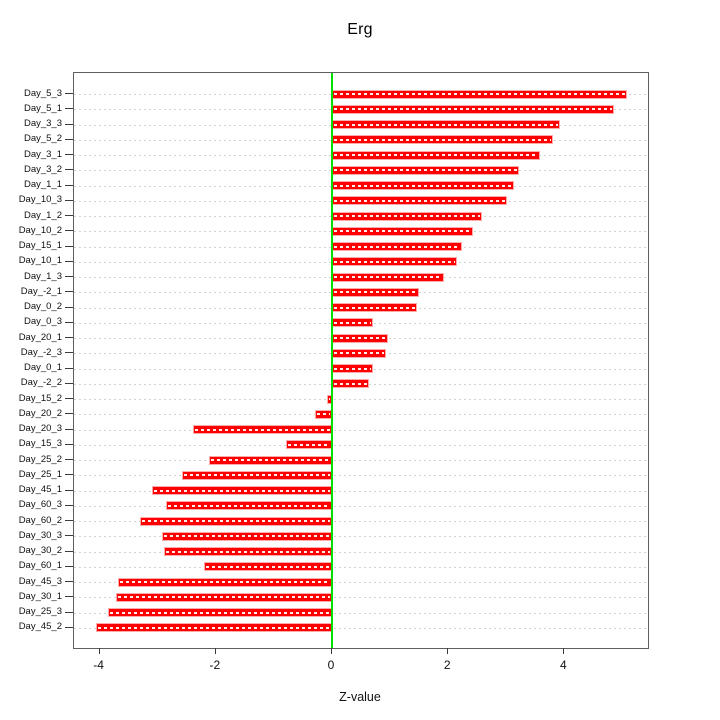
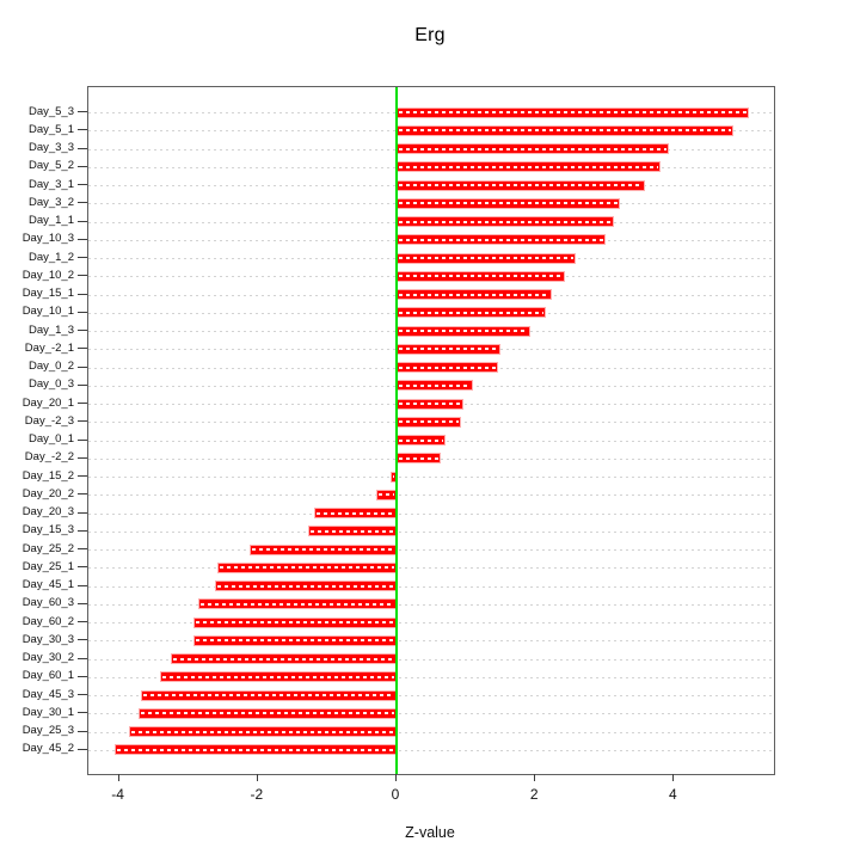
Day_0_3: 0.7 -> 1.1
Day_20_3: -2.4 -> -1.2
Day_15_3: -0.8 -> -1.3
Day_45_1: -3.1 -> -2.6
Day_60_2: -3.3 -> -2.9
Day_30_2: -2.9 -> -3.3
Day_60_1: -2.2 -> -3.4
